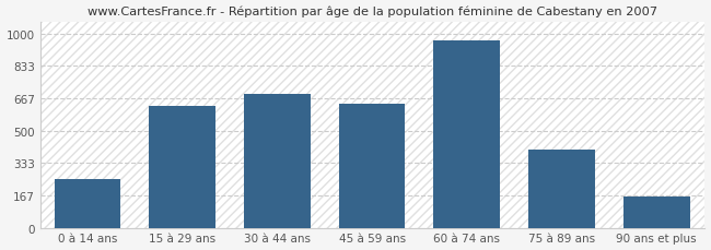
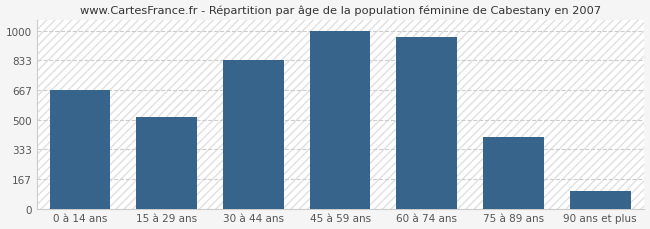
0 à 14 ans: 250 -> 670
15 à 29 ans: 630 -> 520
30 à 44 ans: 690 -> 830
45 à 59 ans: 640 -> 1000
90 ans et plus: 160 -> 100
